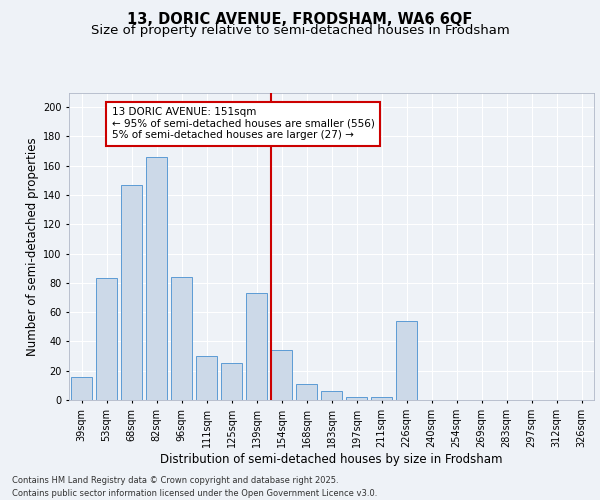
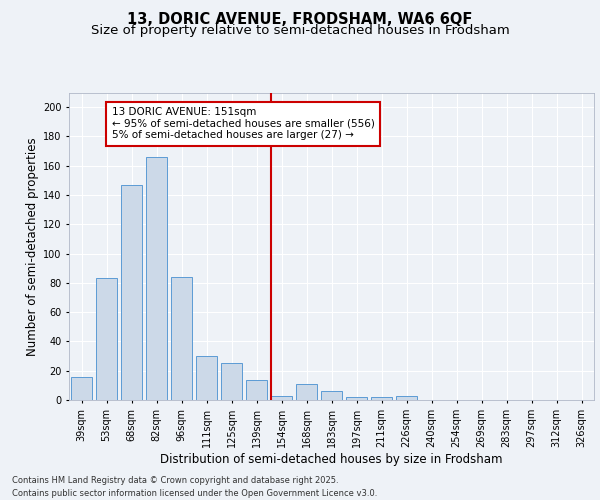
139sqm: 73 -> 14
154sqm: 34 -> 3
226sqm: 54 -> 3
